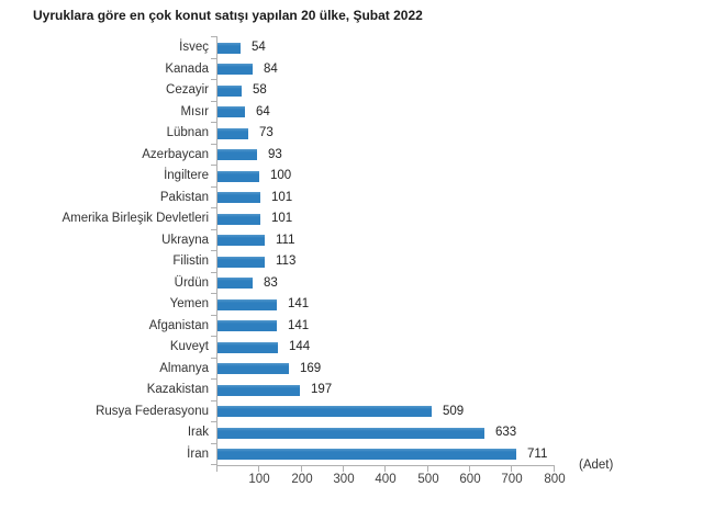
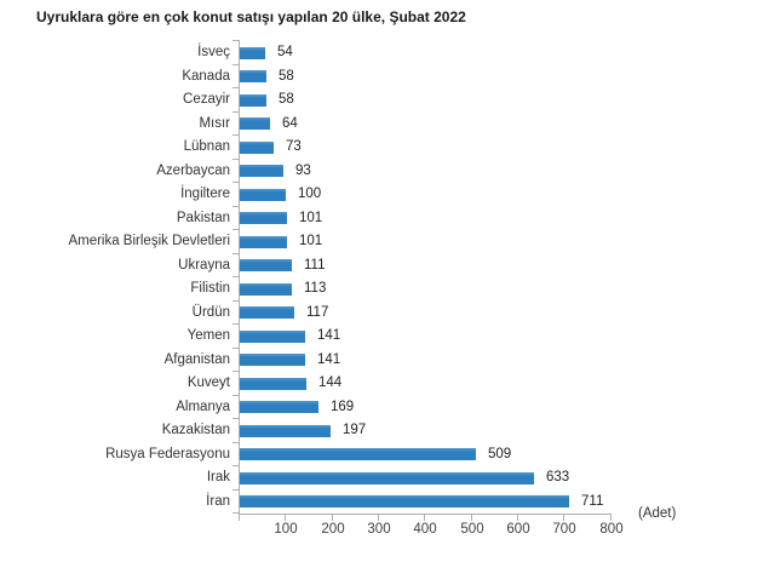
Kanada: 84 -> 58
Ürdün: 83 -> 117
